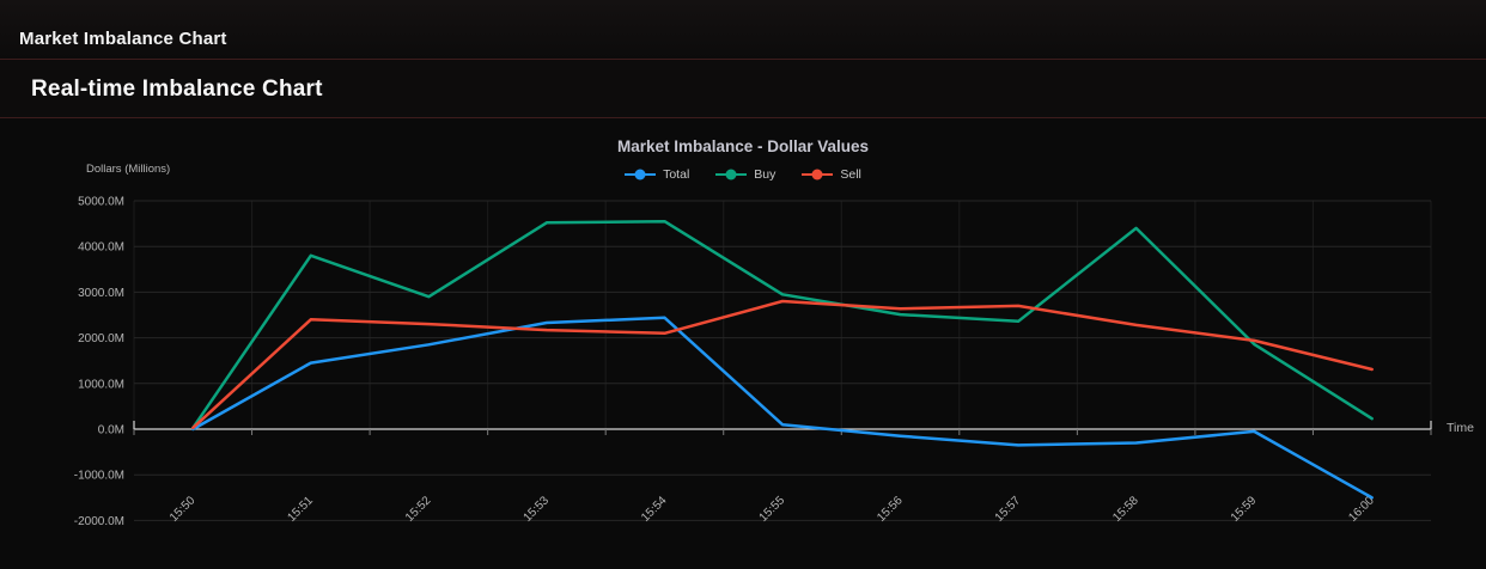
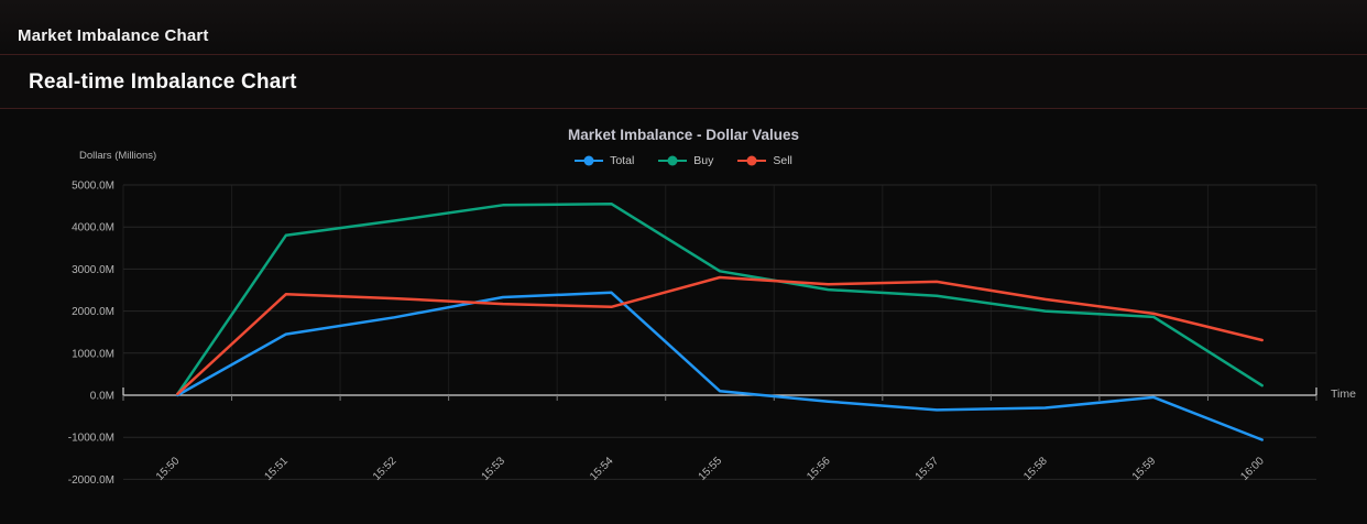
Buy/15:52: 2900M -> 4200M
Buy/15:58: 4400M -> 2000M
Total/16:00: -1500M -> -1100M
